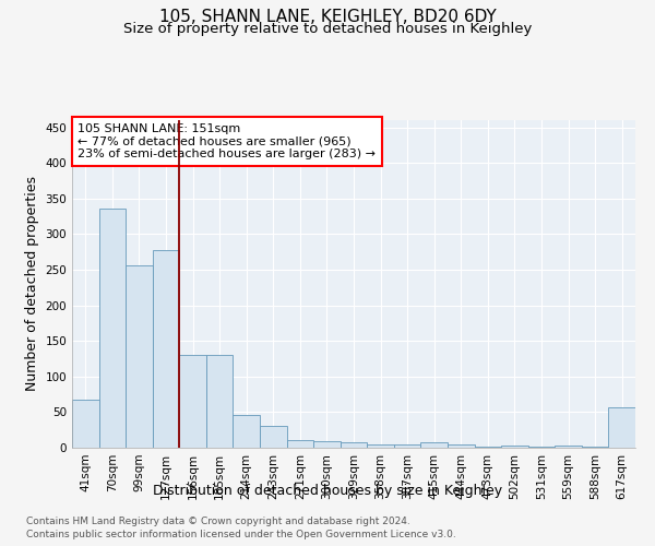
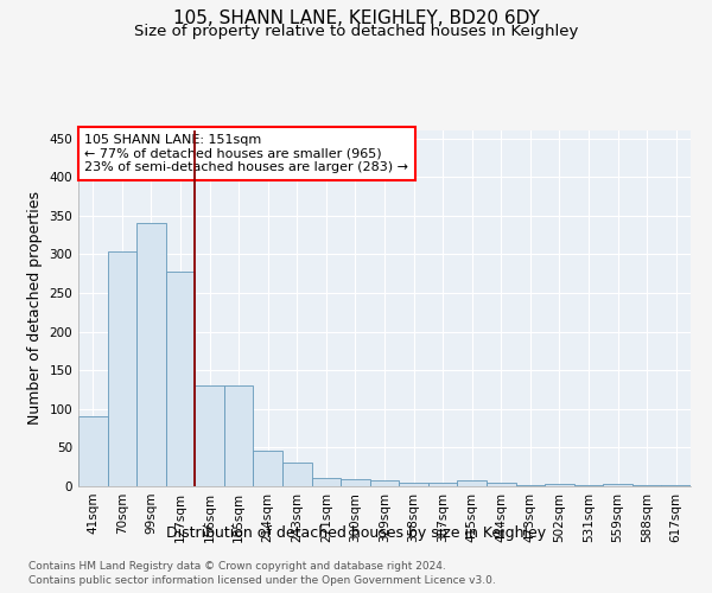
41sqm: 68 -> 91
70sqm: 336 -> 303
99sqm: 256 -> 340
617sqm: 56 -> 2
